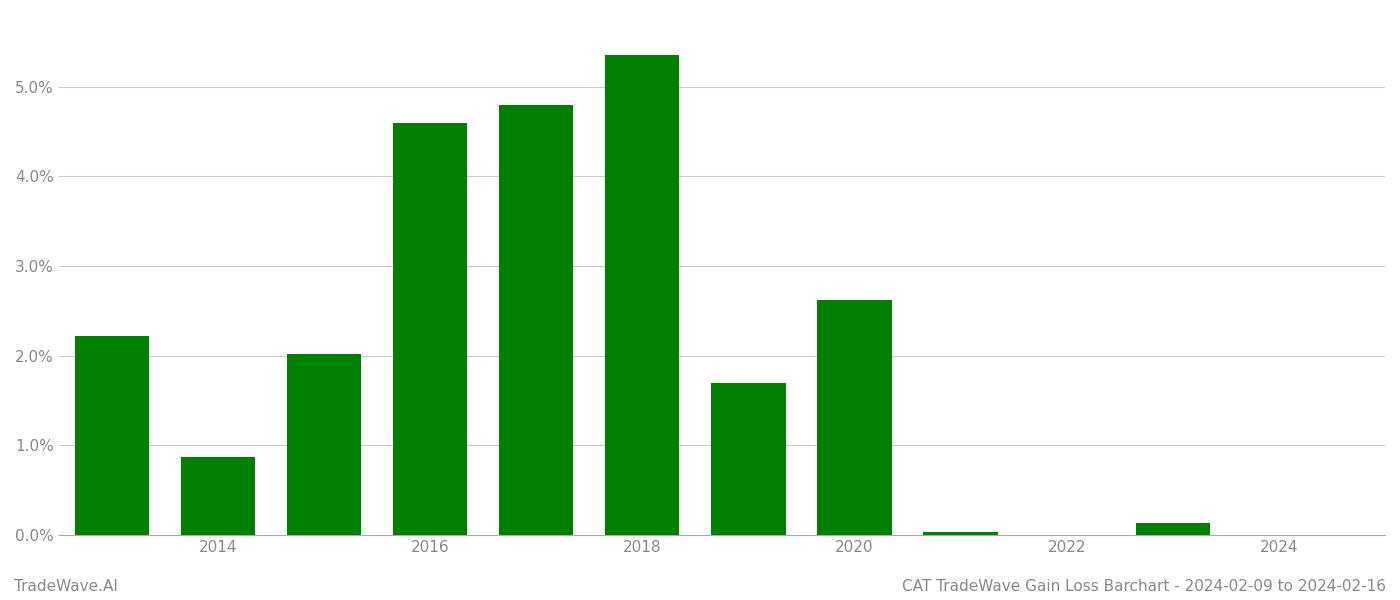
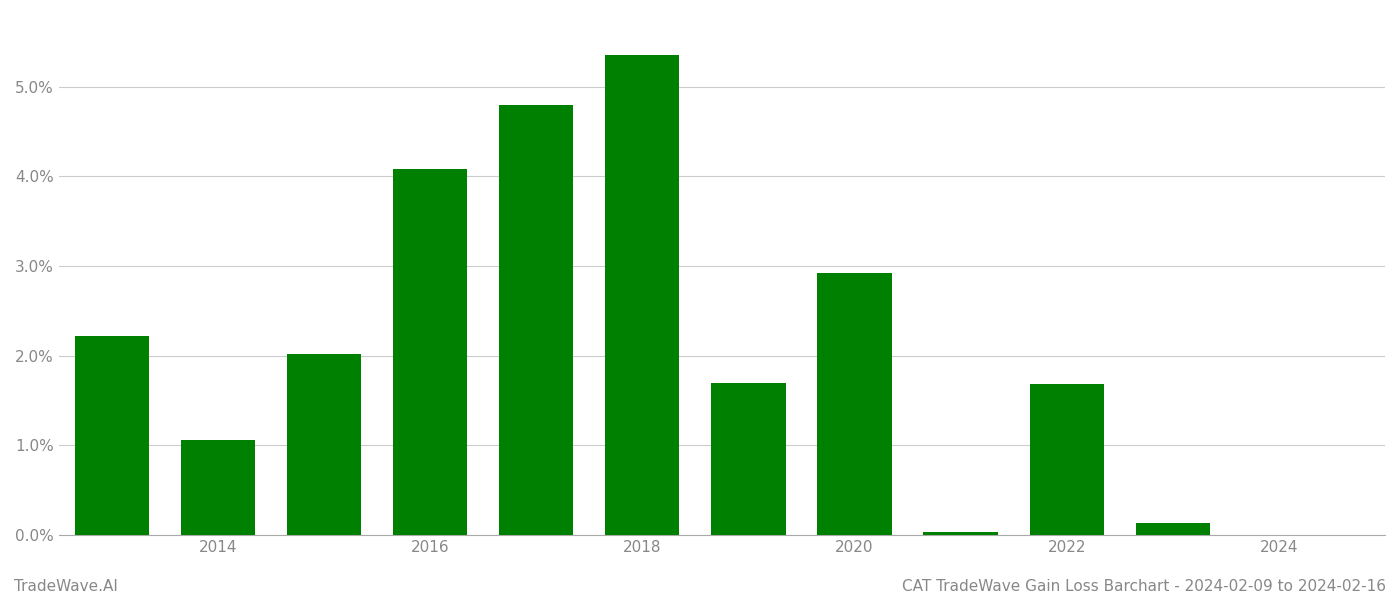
2014: 0.87% -> 1.06%
2016: 4.60% -> 4.08%
2020: 2.62% -> 2.92%
2022: 0.01% -> 1.68%
